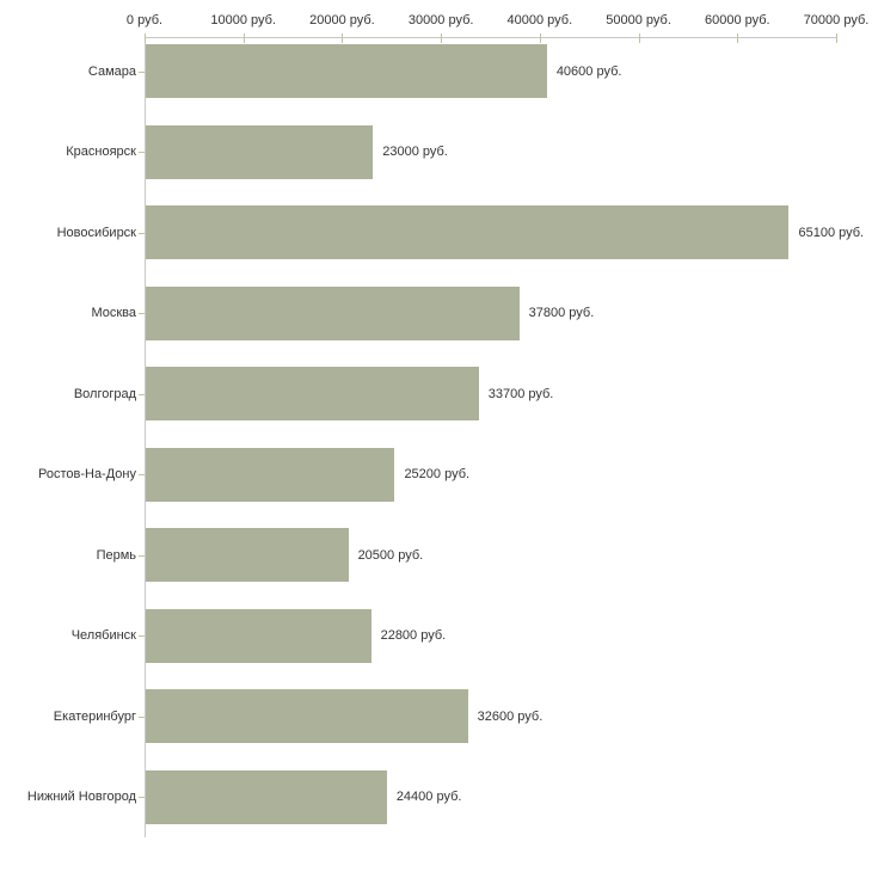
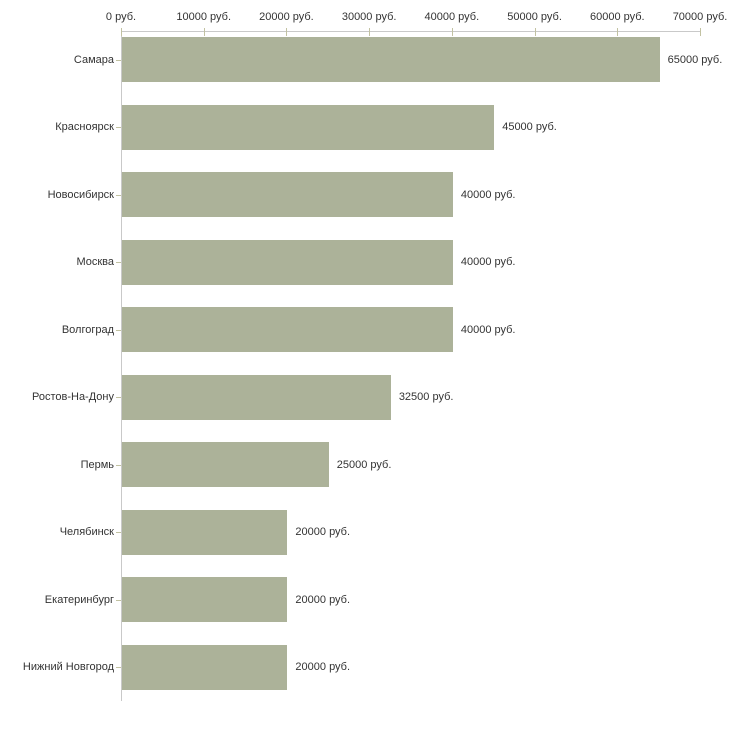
Самара: 40600 -> 65000
Красноярск: 23000 -> 45000
Новосибирск: 65100 -> 40000
Москва: 37800 -> 40000
Волгоград: 33700 -> 40000
Ростов-На-Дону: 25200 -> 32500
Пермь: 20500 -> 25000
Челябинск: 22800 -> 20000
Екатеринбург: 32600 -> 20000
Нижний Новгород: 24400 -> 20000
